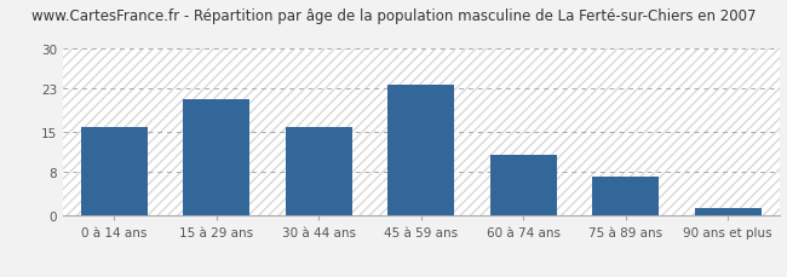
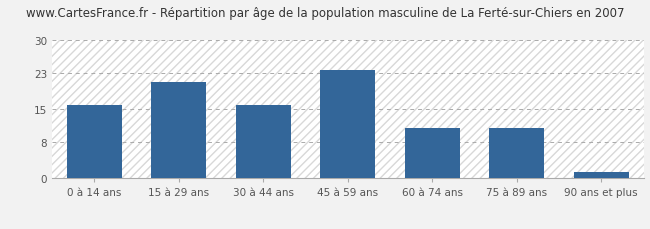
75 à 89 ans: 7.0 -> 11.0
